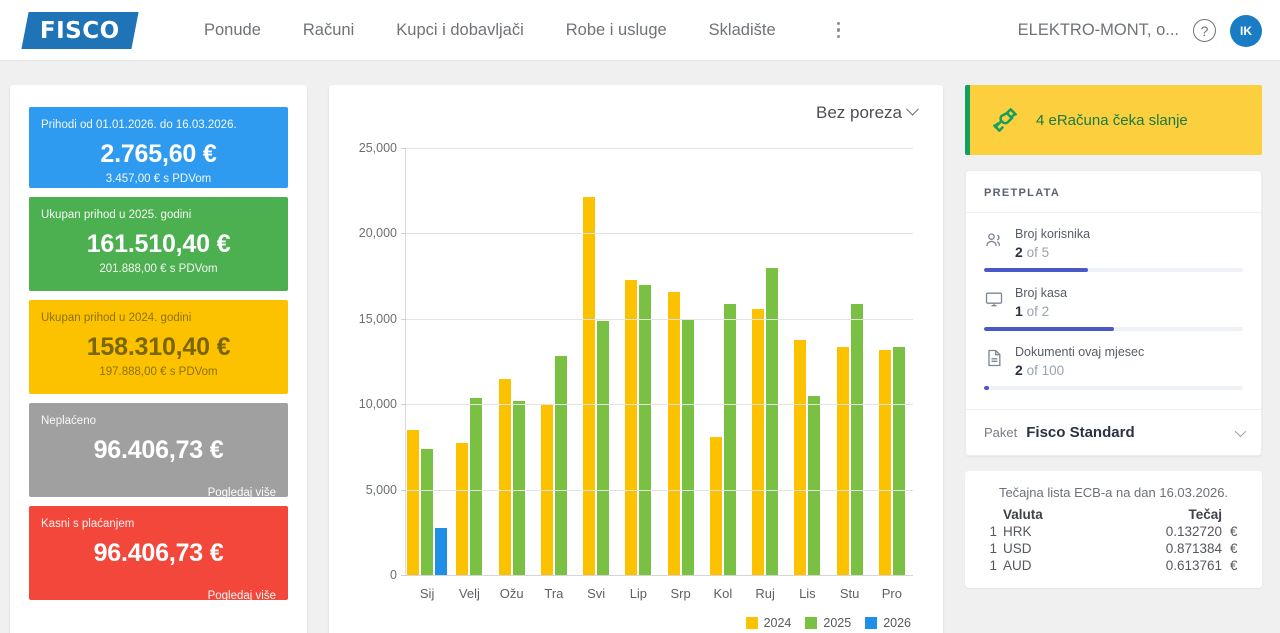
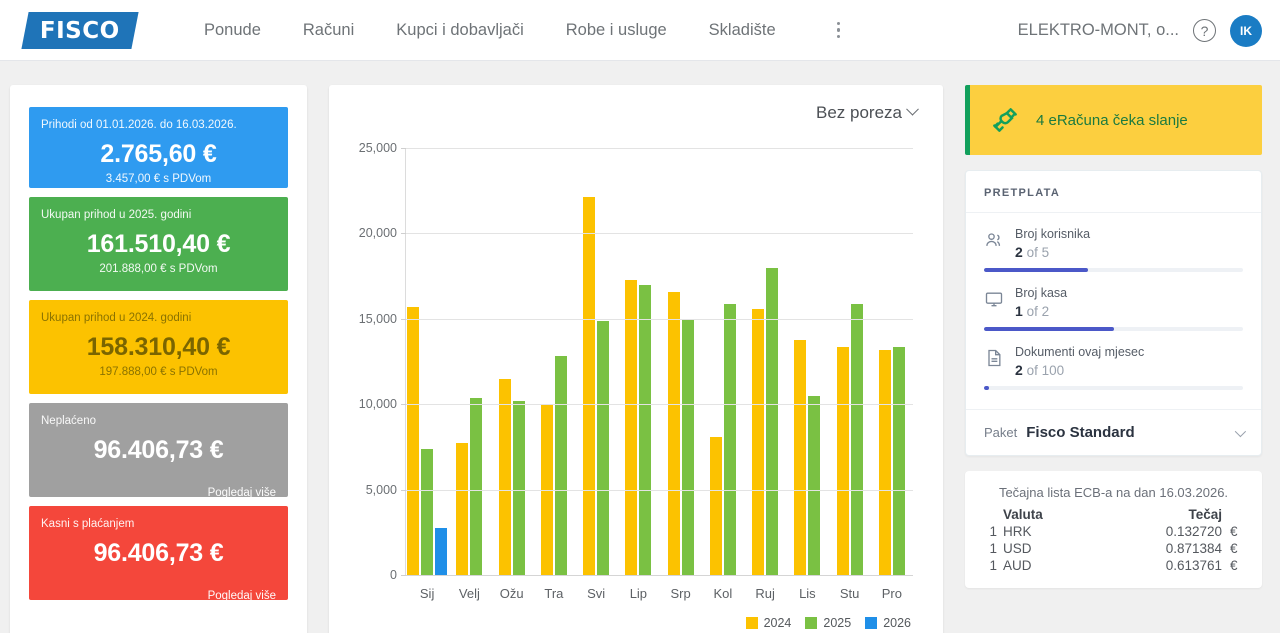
2024/Sij: 8500 -> 15700
